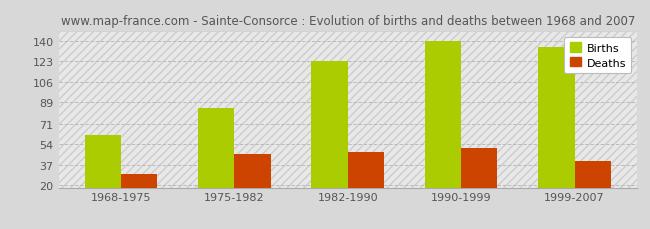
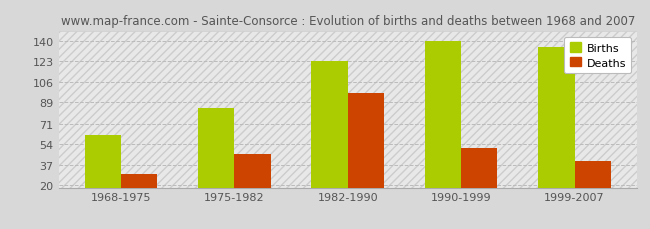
Deaths/1982-1990: 48 -> 97
